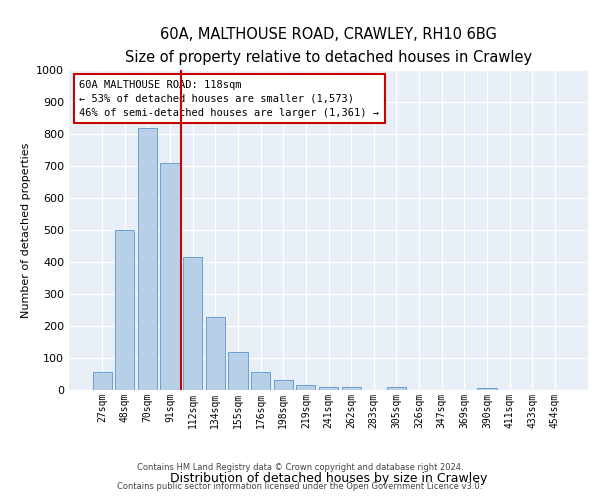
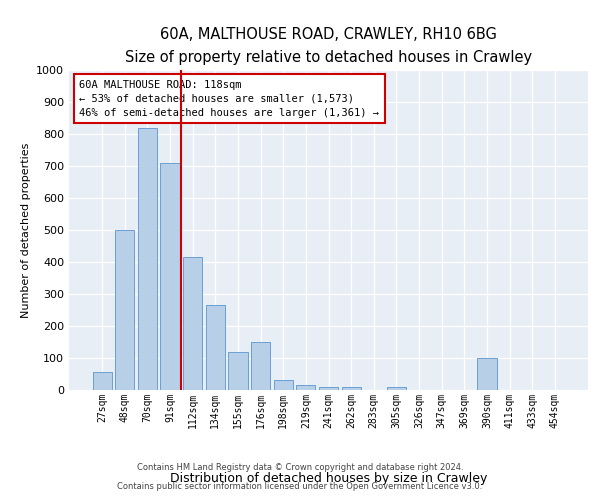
134sqm: 228 -> 265
176sqm: 55 -> 150
390sqm: 5 -> 100
